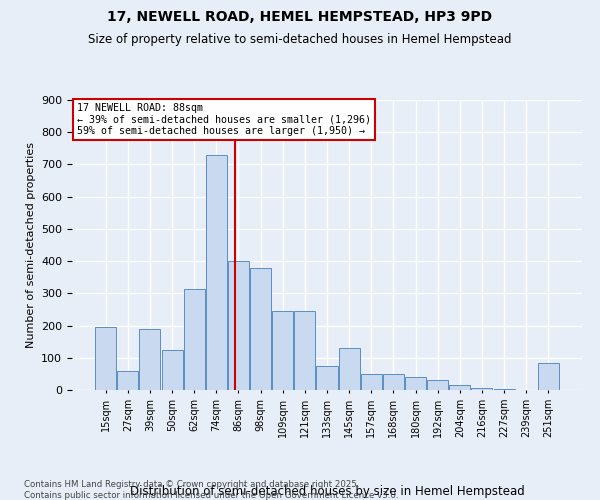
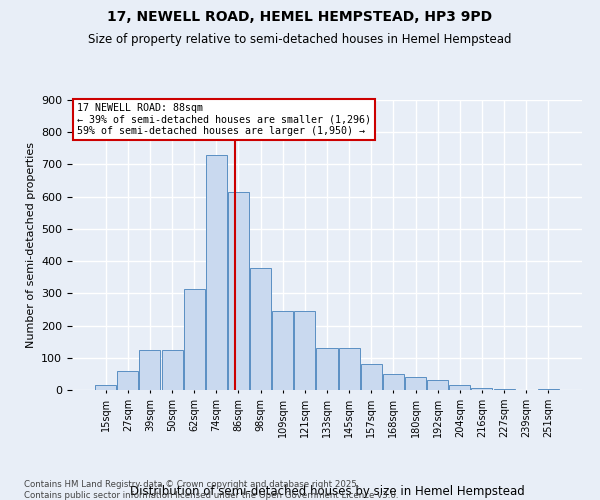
15sqm: 195 -> 15
39sqm: 190 -> 125
86sqm: 400 -> 615
133sqm: 75 -> 130
157sqm: 50 -> 80
251sqm: 85 -> 2
